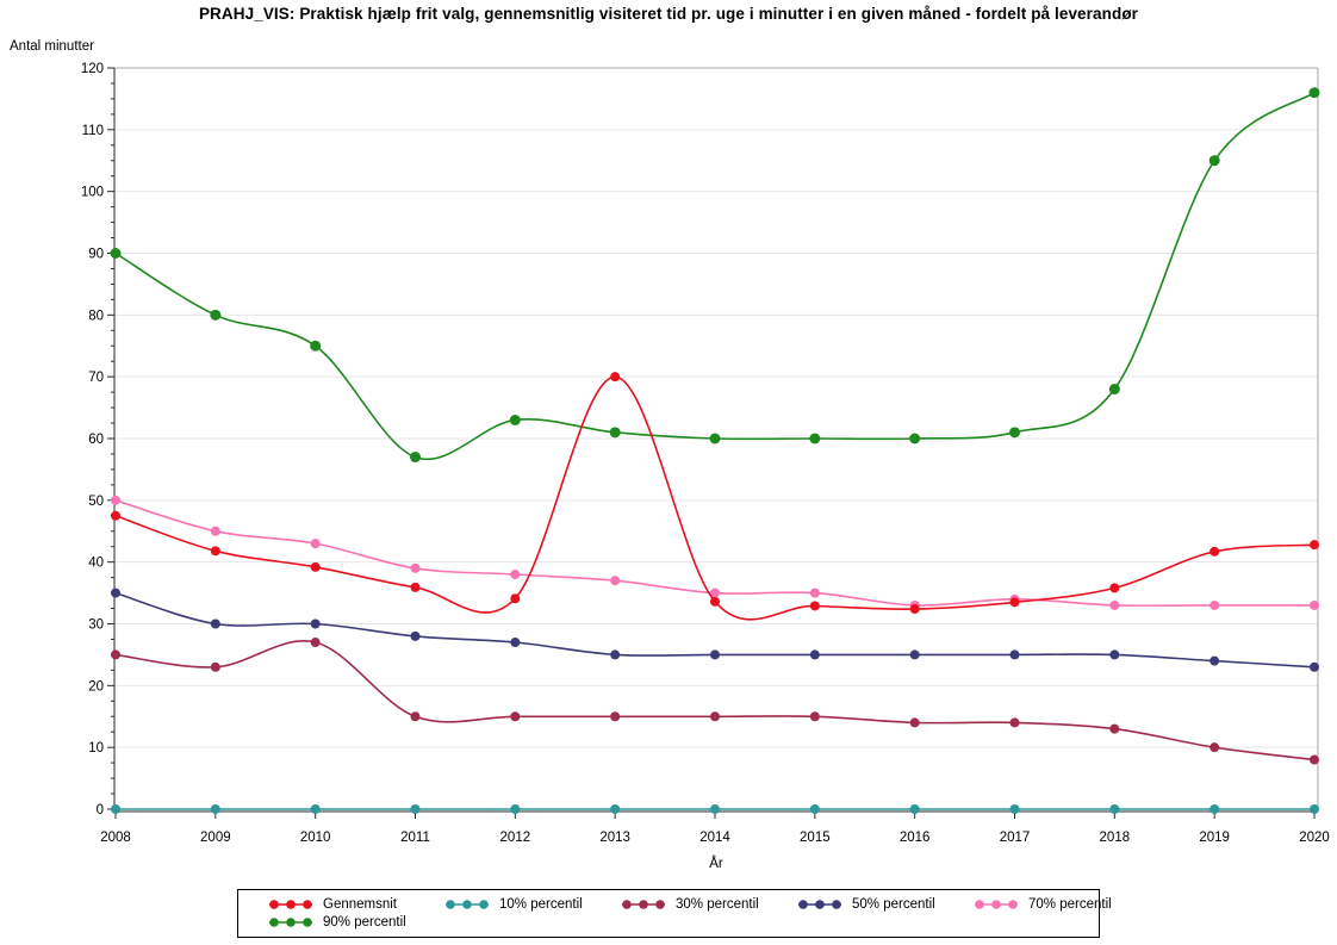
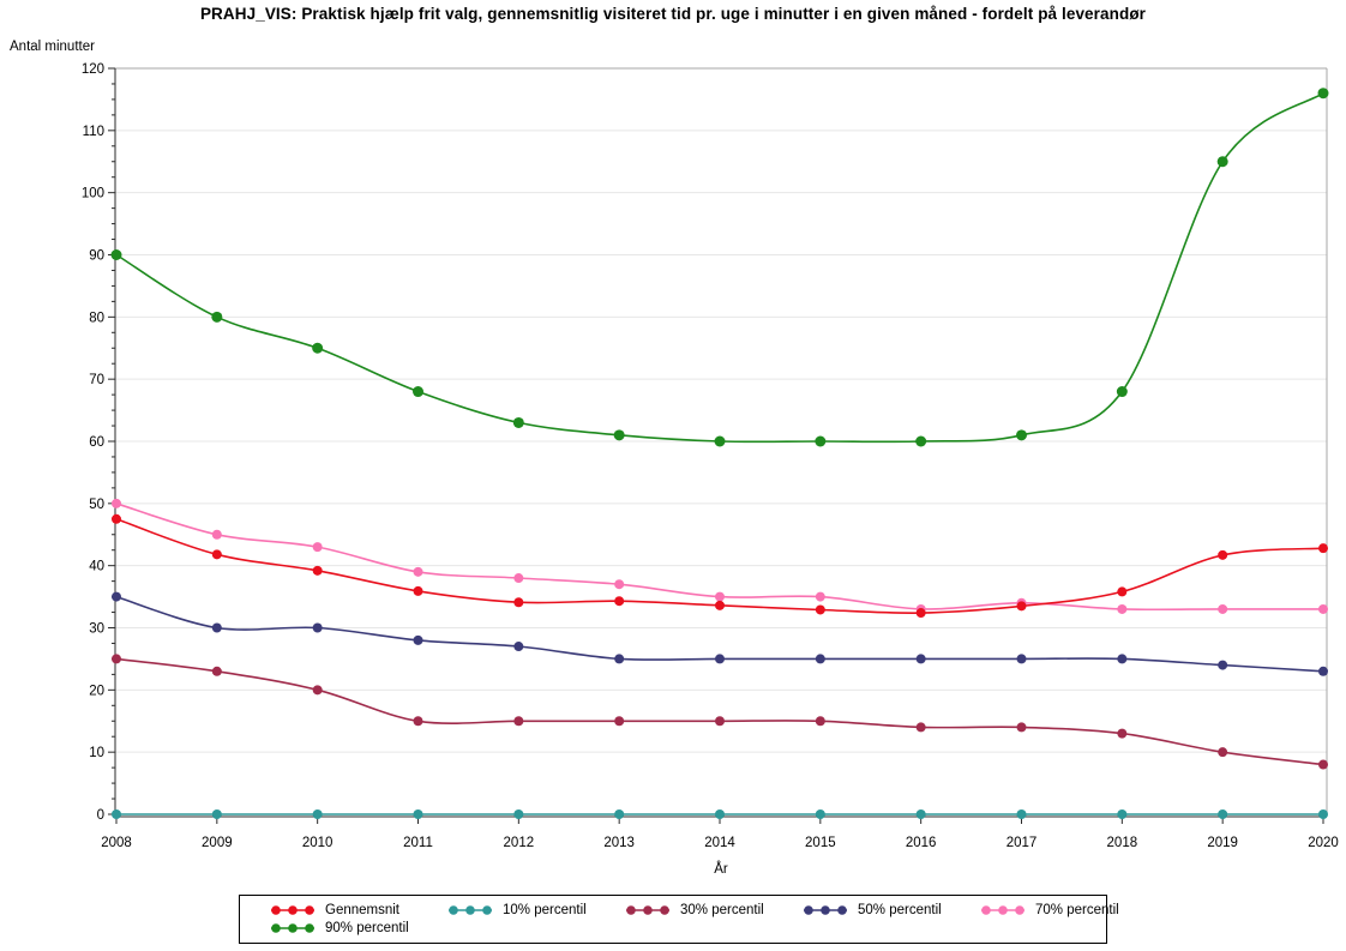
30% percentil/2010: 27 -> 20
90% percentil/2011: 57 -> 68
Gennemsnit/2013: 70 -> 34
